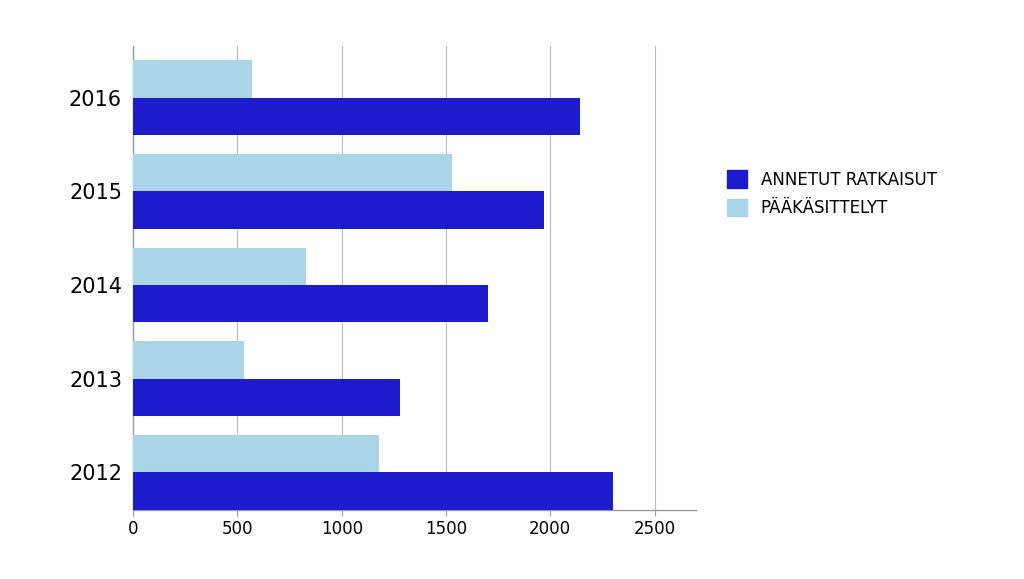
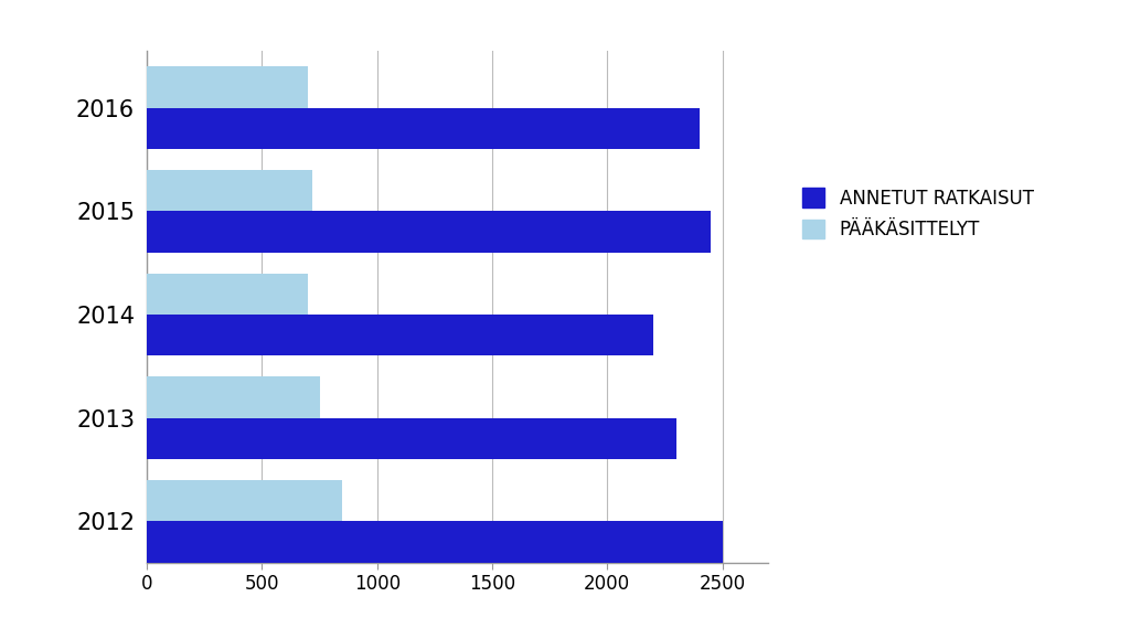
PÄÄKÄSITTELYT/2016: 570 -> 700
ANNETUT RATKAISUT/2016: 2140 -> 2400
PÄÄKÄSITTELYT/2015: 1530 -> 720
ANNETUT RATKAISUT/2015: 1970 -> 2450
PÄÄKÄSITTELYT/2014: 830 -> 700
ANNETUT RATKAISUT/2014: 1700 -> 2200
PÄÄKÄSITTELYT/2013: 530 -> 750
ANNETUT RATKAISUT/2013: 1280 -> 2300
PÄÄKÄSITTELYT/2012: 1180 -> 850
ANNETUT RATKAISUT/2012: 2300 -> 2500
